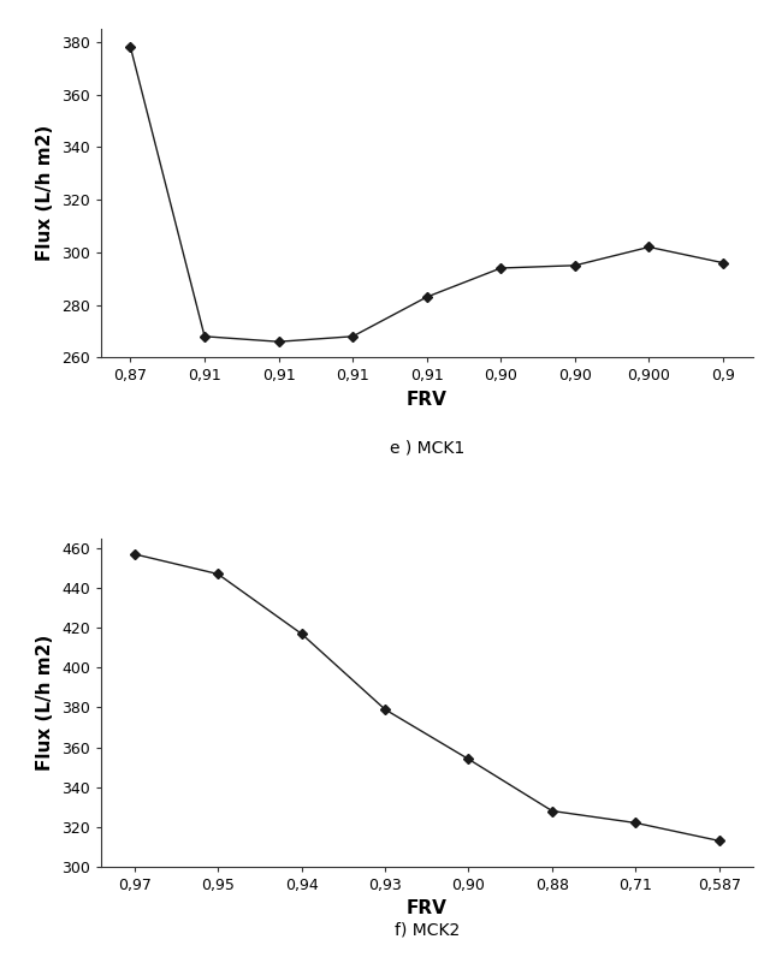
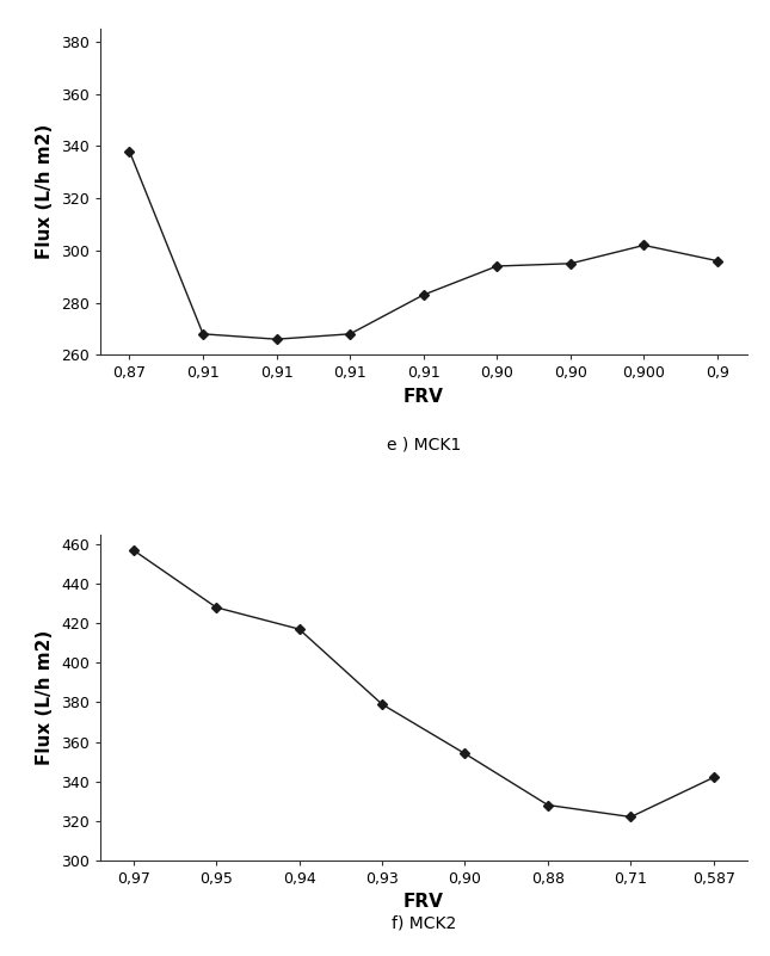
0,87: 378 -> 338
0,95: 447 -> 428
0,587: 313 -> 342
